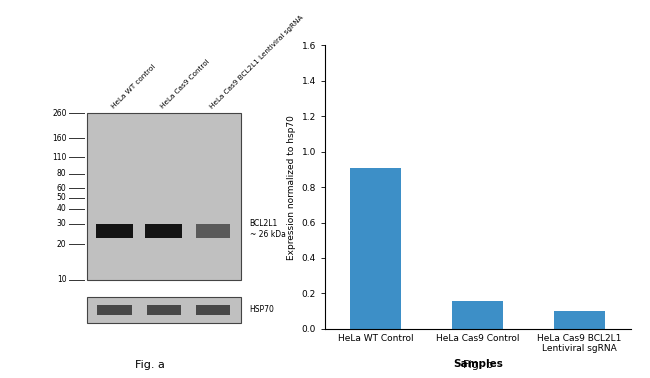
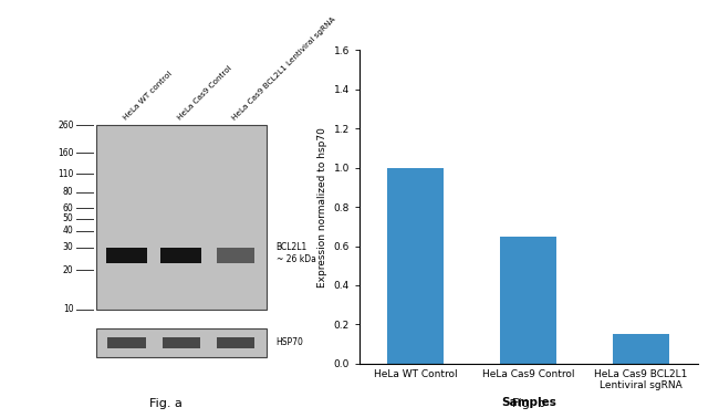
HeLa WT Control: 0.91 -> 1.00
HeLa Cas9 Control: 0.16 -> 0.65
HeLa Cas9 BCL2L1 Lentiviral sgRNA: 0.10 -> 0.15
